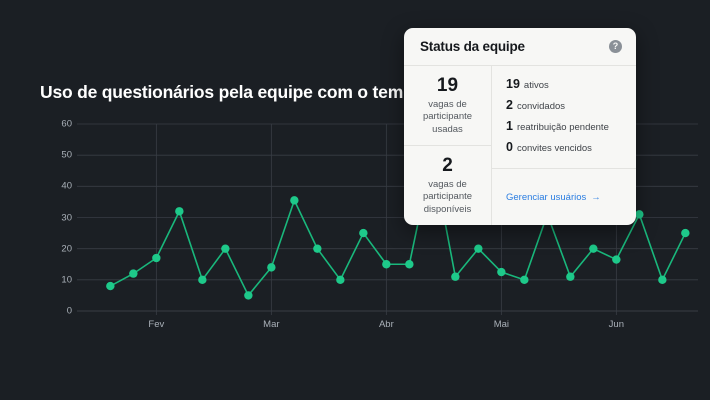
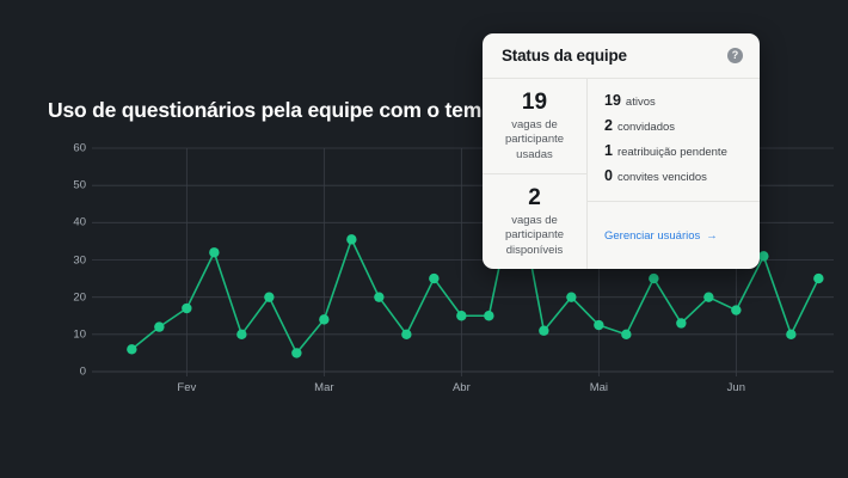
0: 8 -> 6
19: 31 -> 25
20: 11 -> 13
